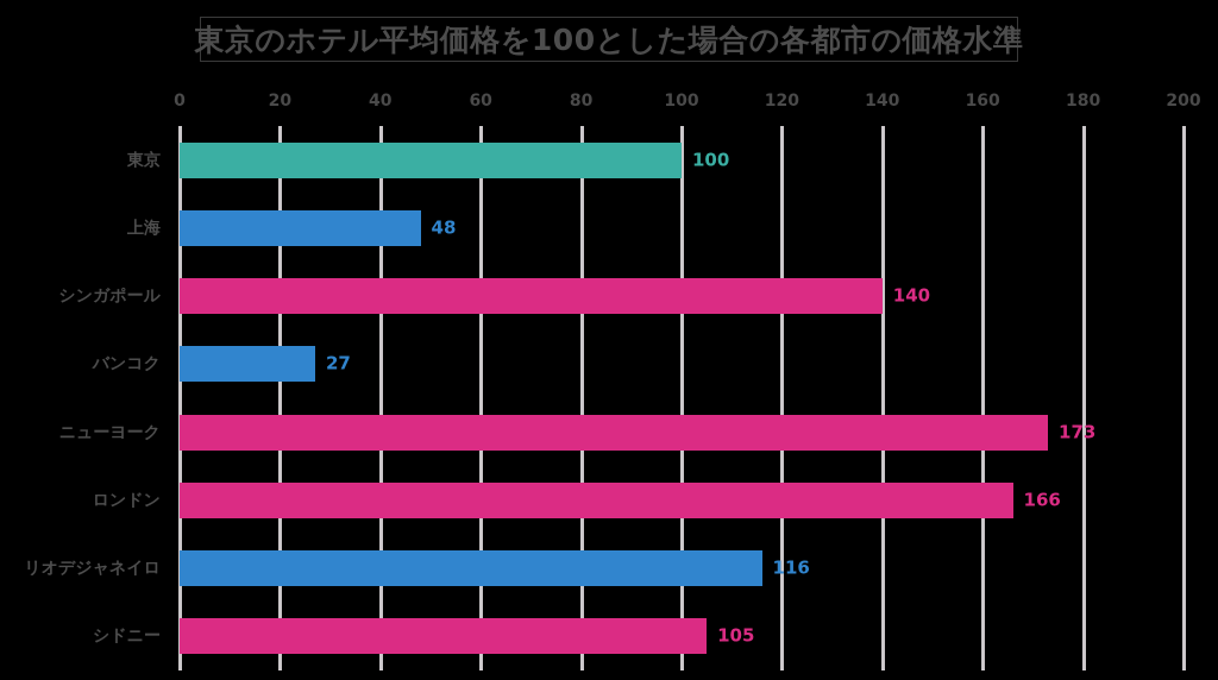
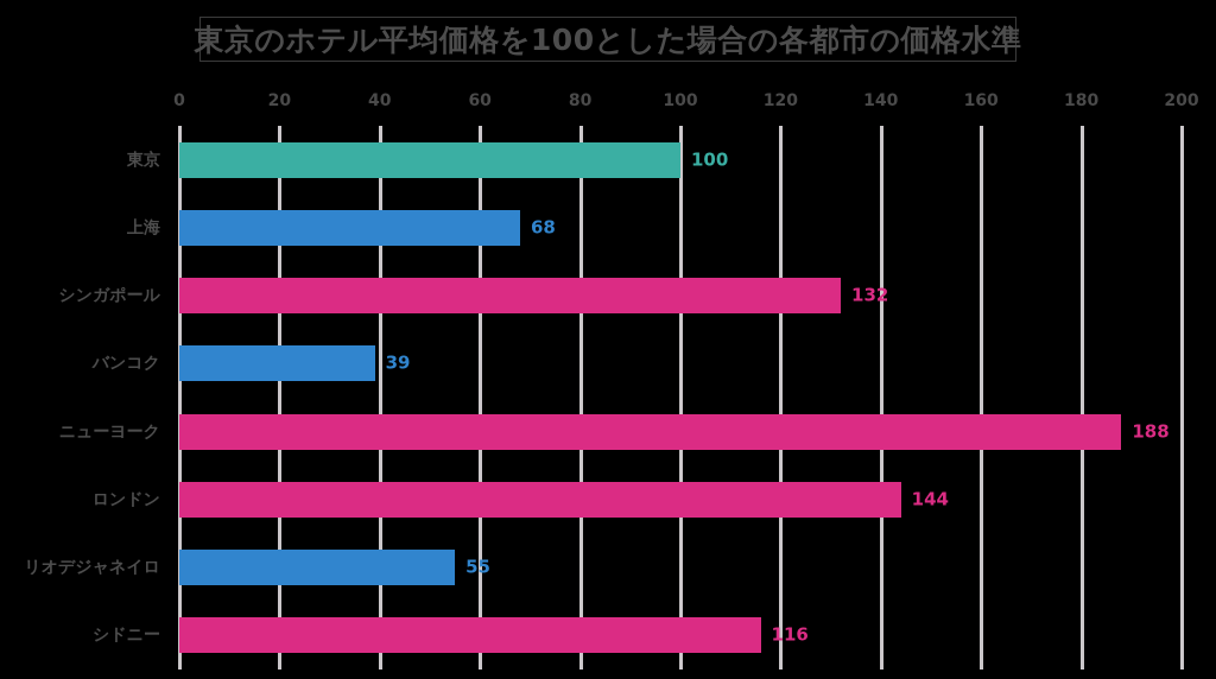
上海: 48 -> 68
シンガポール: 140 -> 132
バンコク: 27 -> 39
ニューヨーク: 173 -> 188
ロンドン: 166 -> 144
リオデジャネイロ: 116 -> 55
シドニー: 105 -> 116
